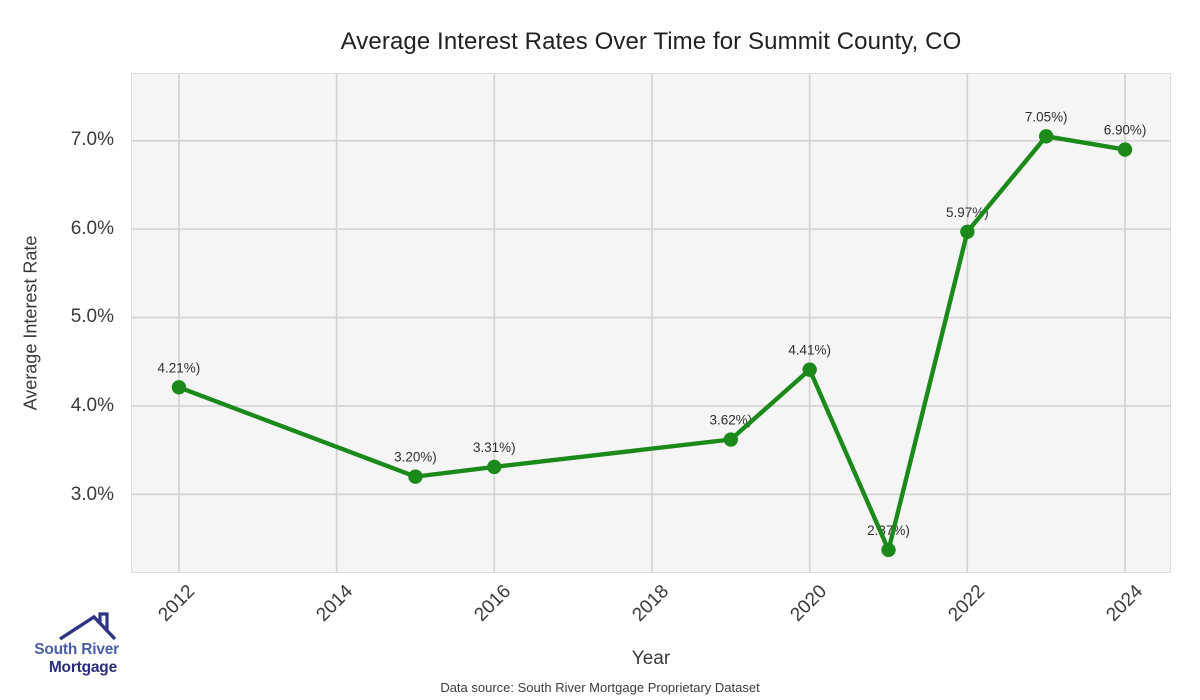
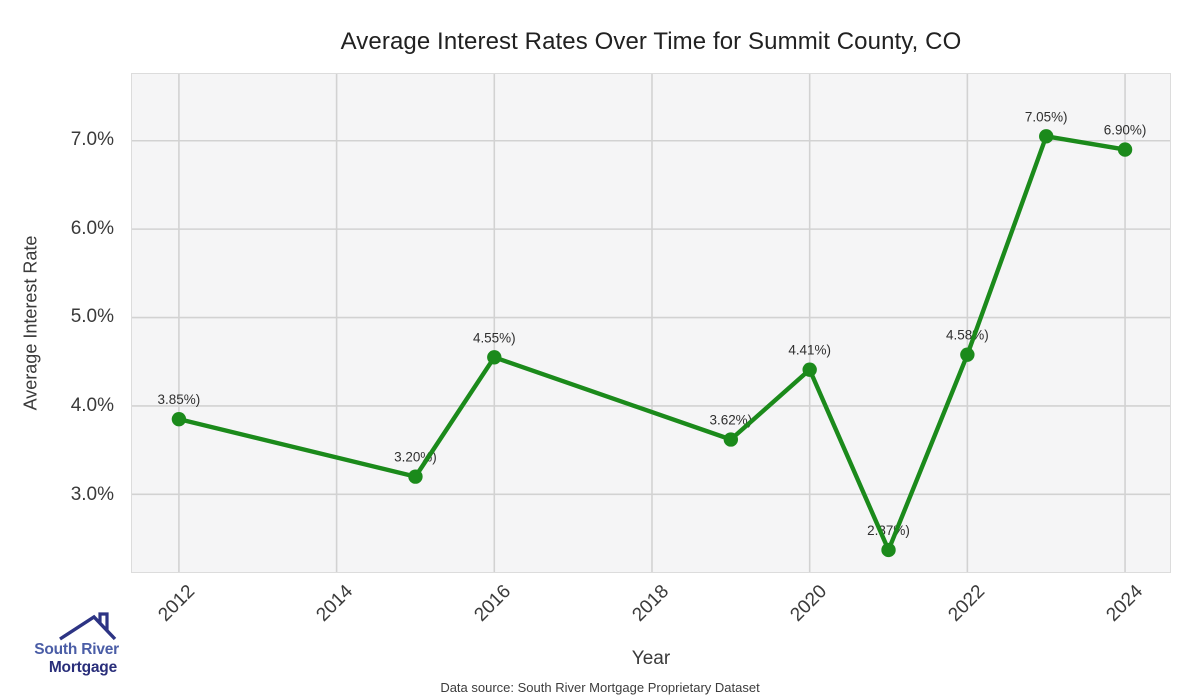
2012: 4.21% -> 3.85%
2016: 3.31% -> 4.55%
2022: 5.97% -> 4.58%
